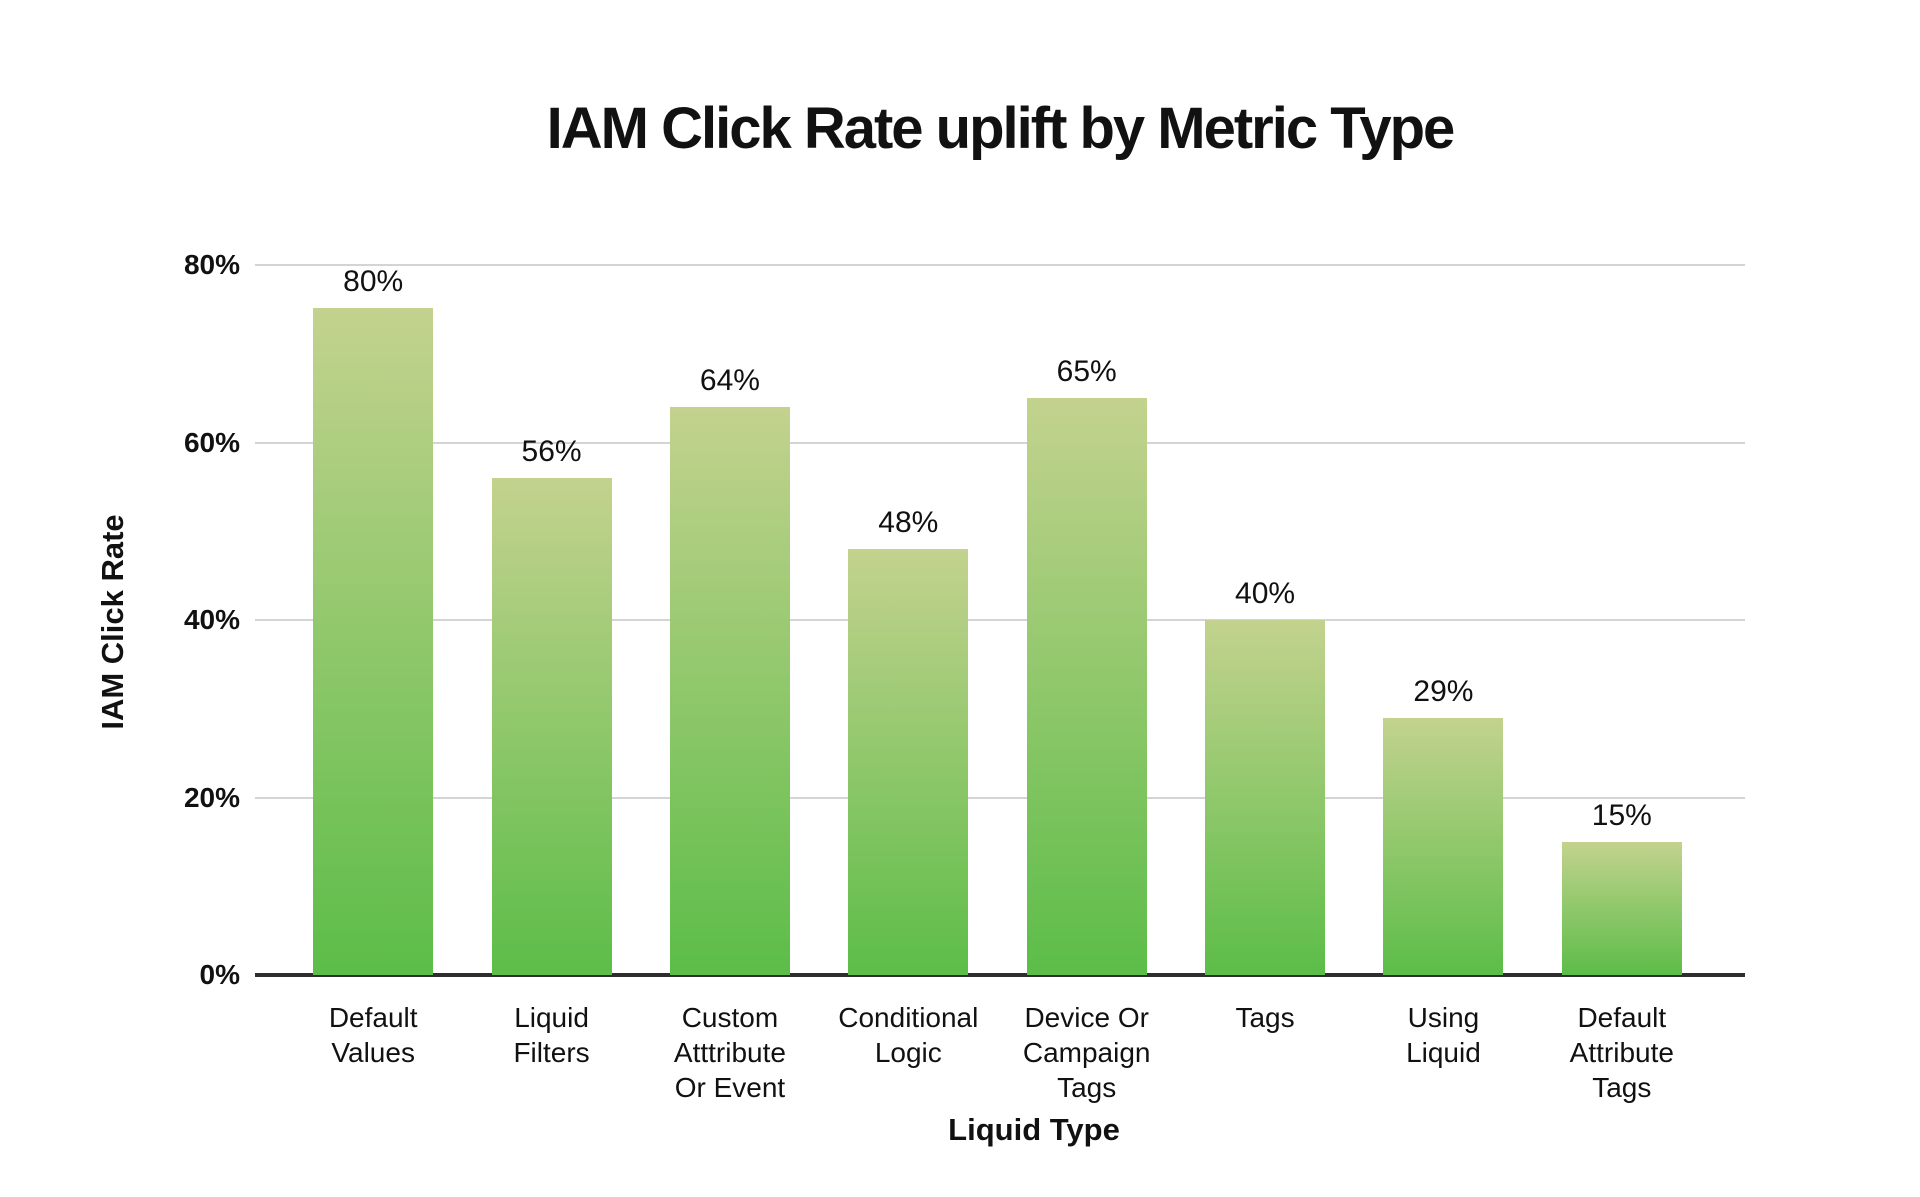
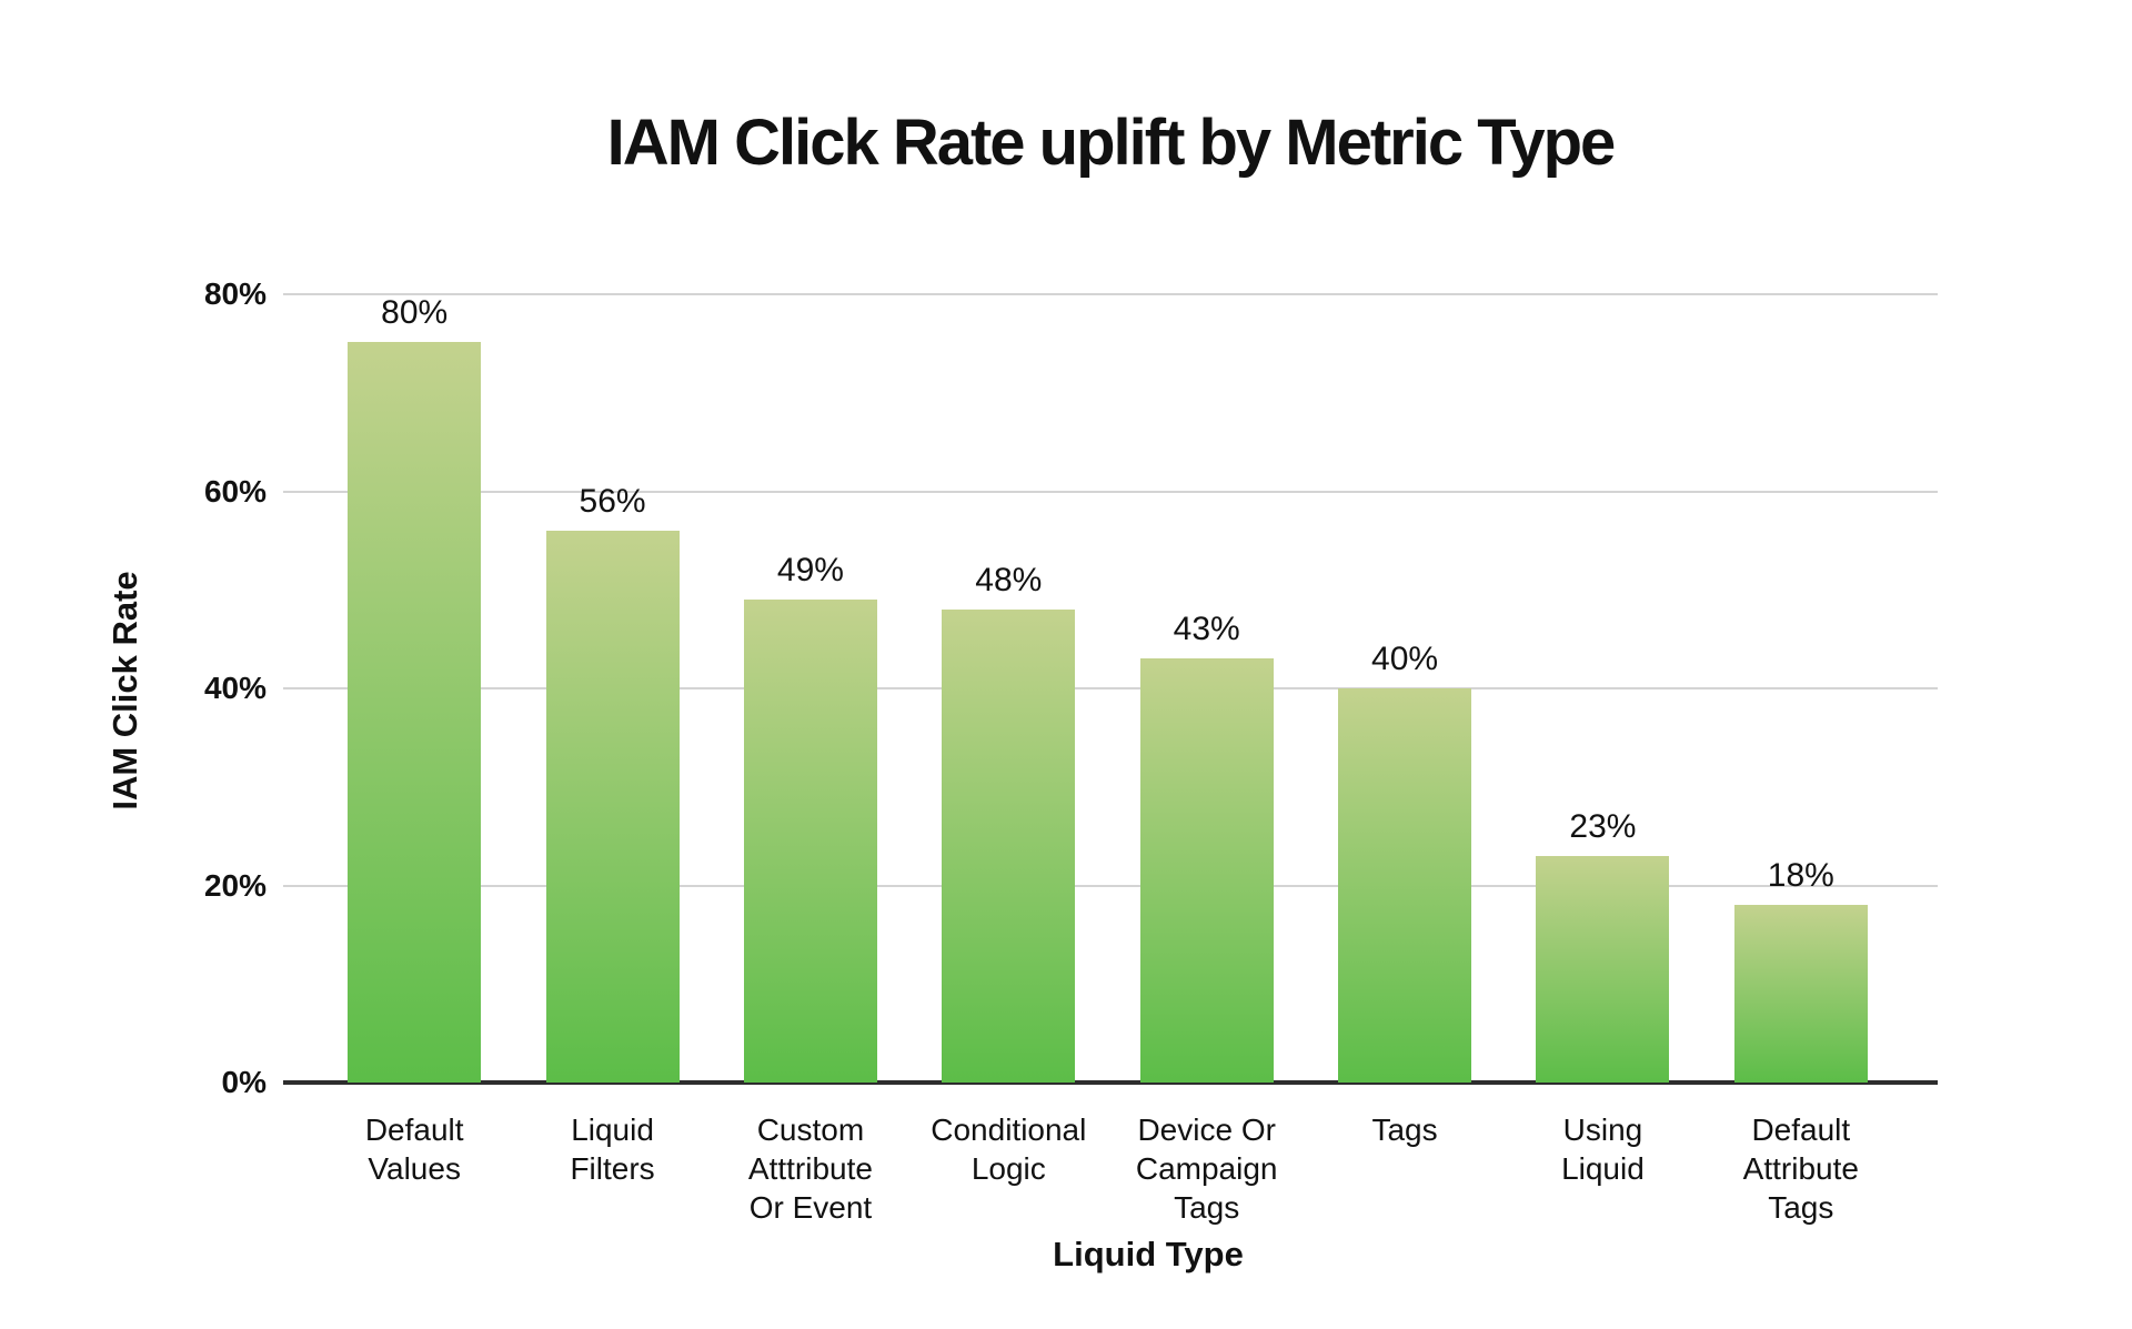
Custom Atttribute Or Event: 64% -> 49%
Device Or Campaign Tags: 65% -> 43%
Using Liquid: 29% -> 23%
Default Attribute Tags: 15% -> 18%
